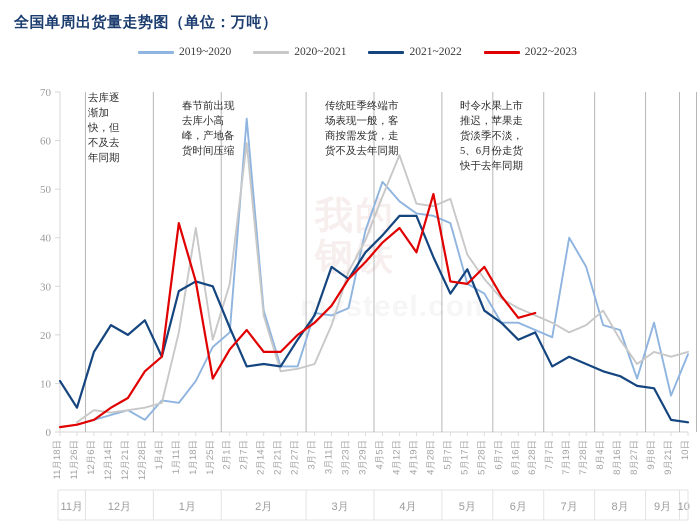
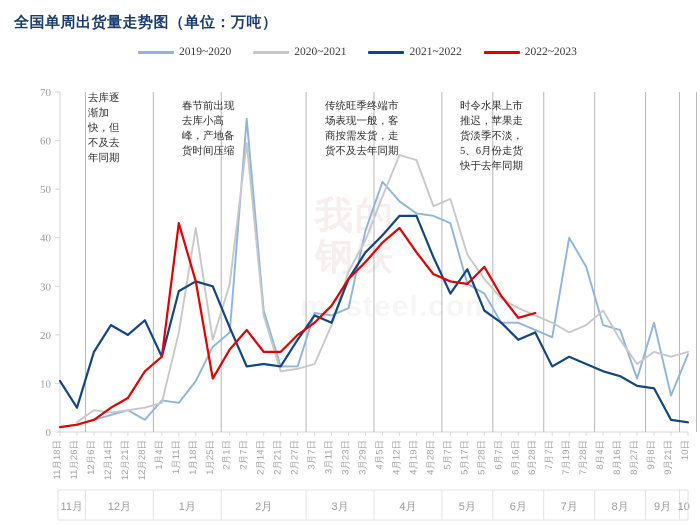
2021~2022/3月11日: 34 -> 22
2020~2021/4月19日: 47 -> 56
2022~2023/4月28日: 49 -> 32
